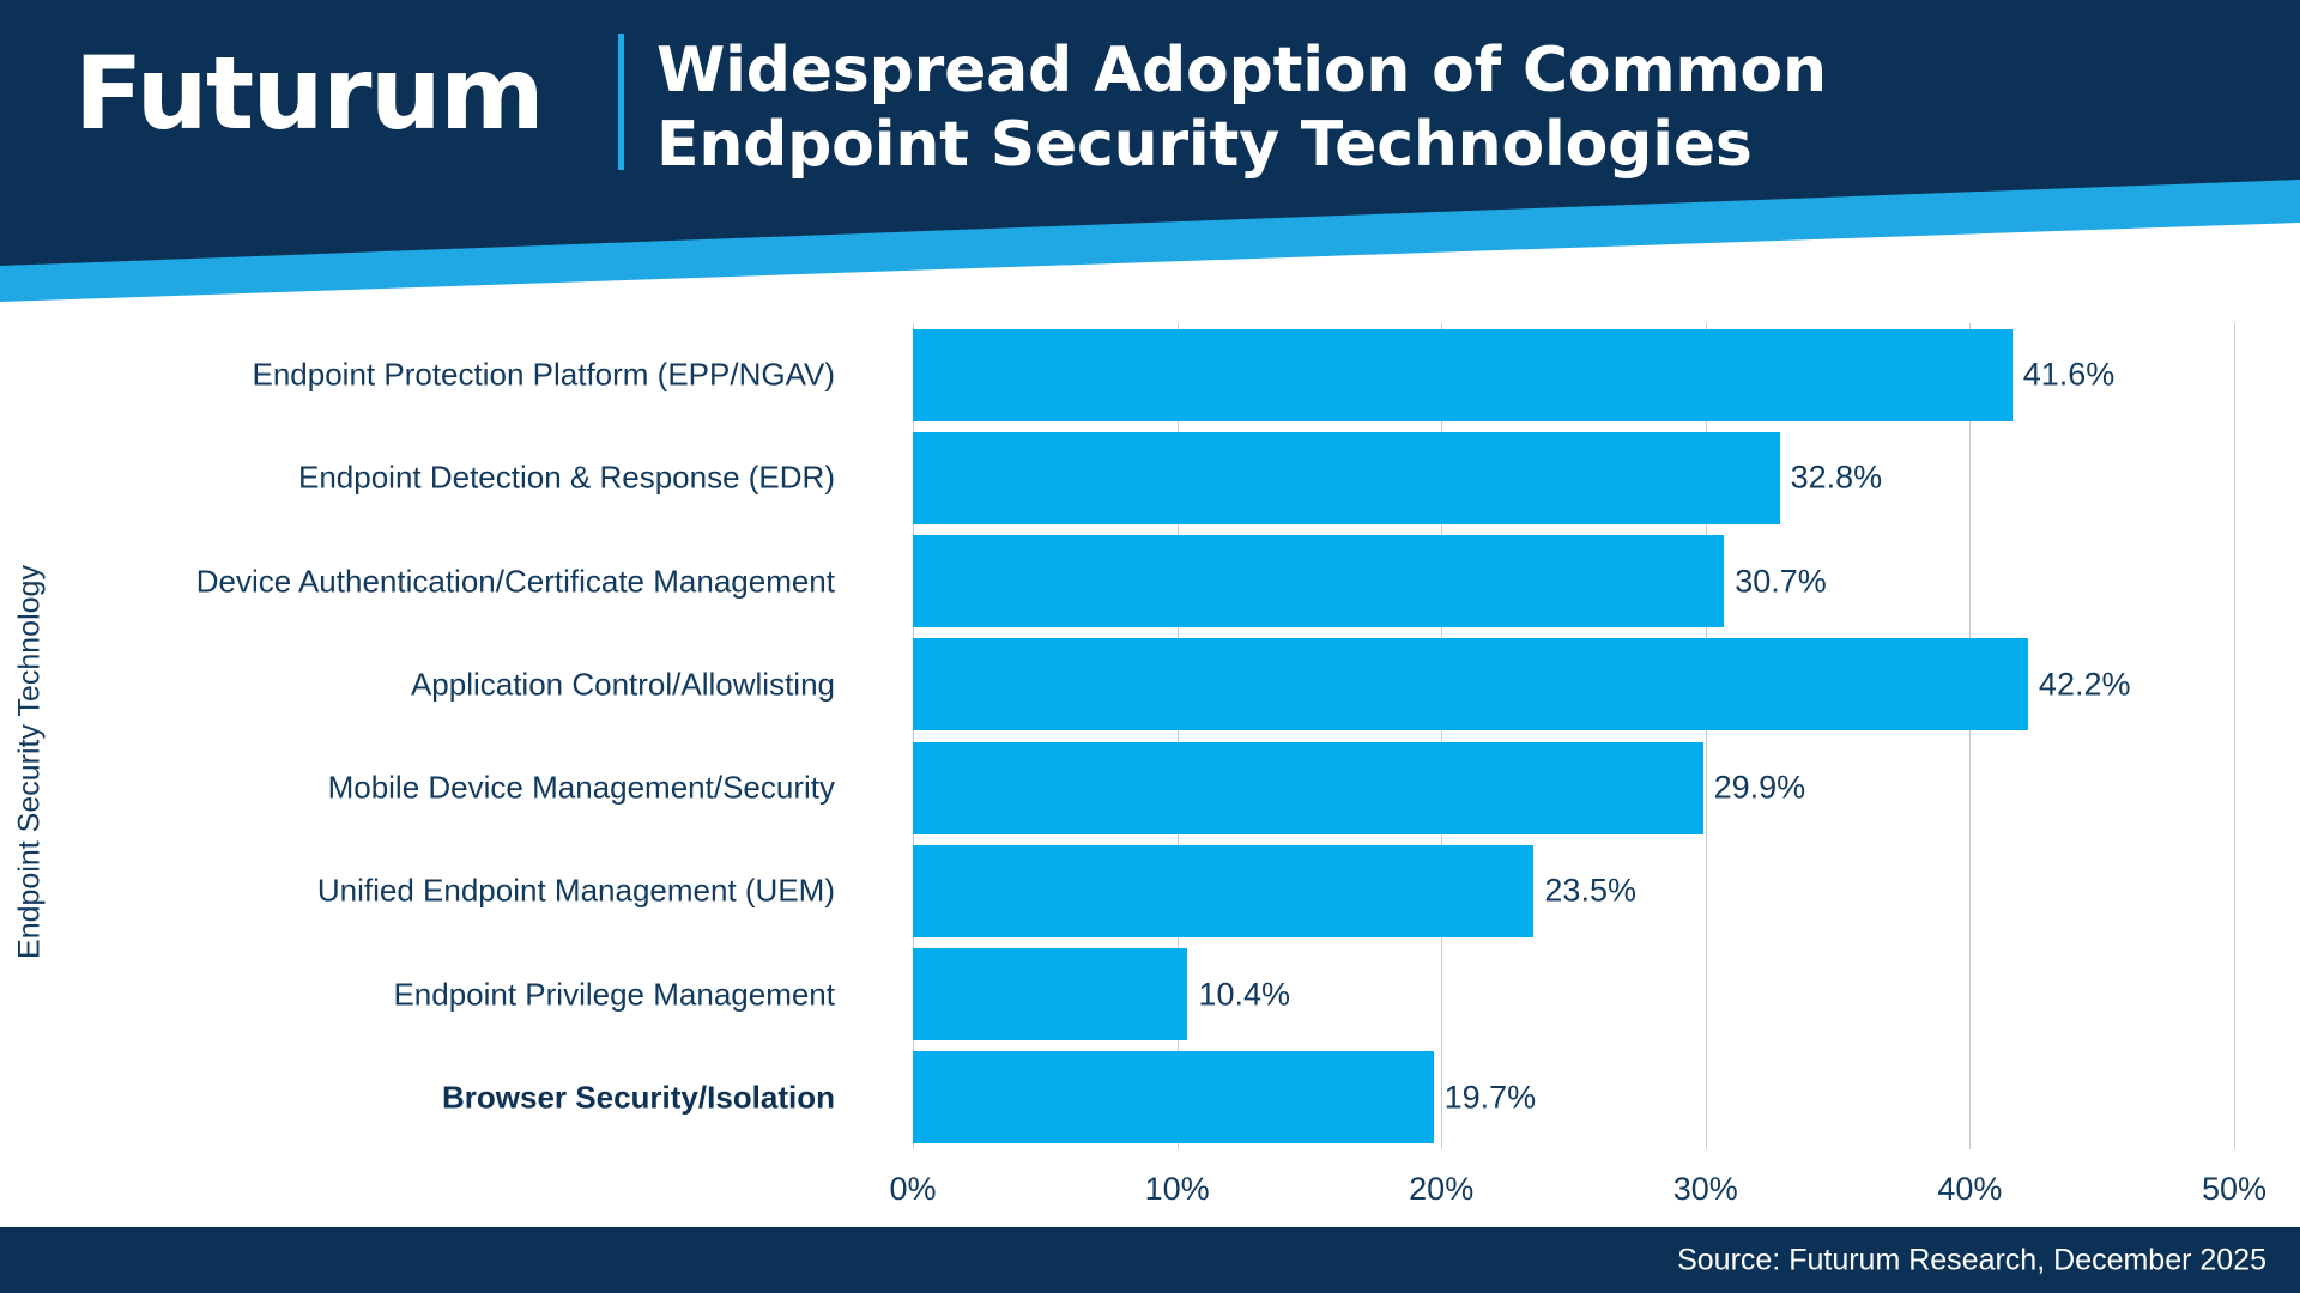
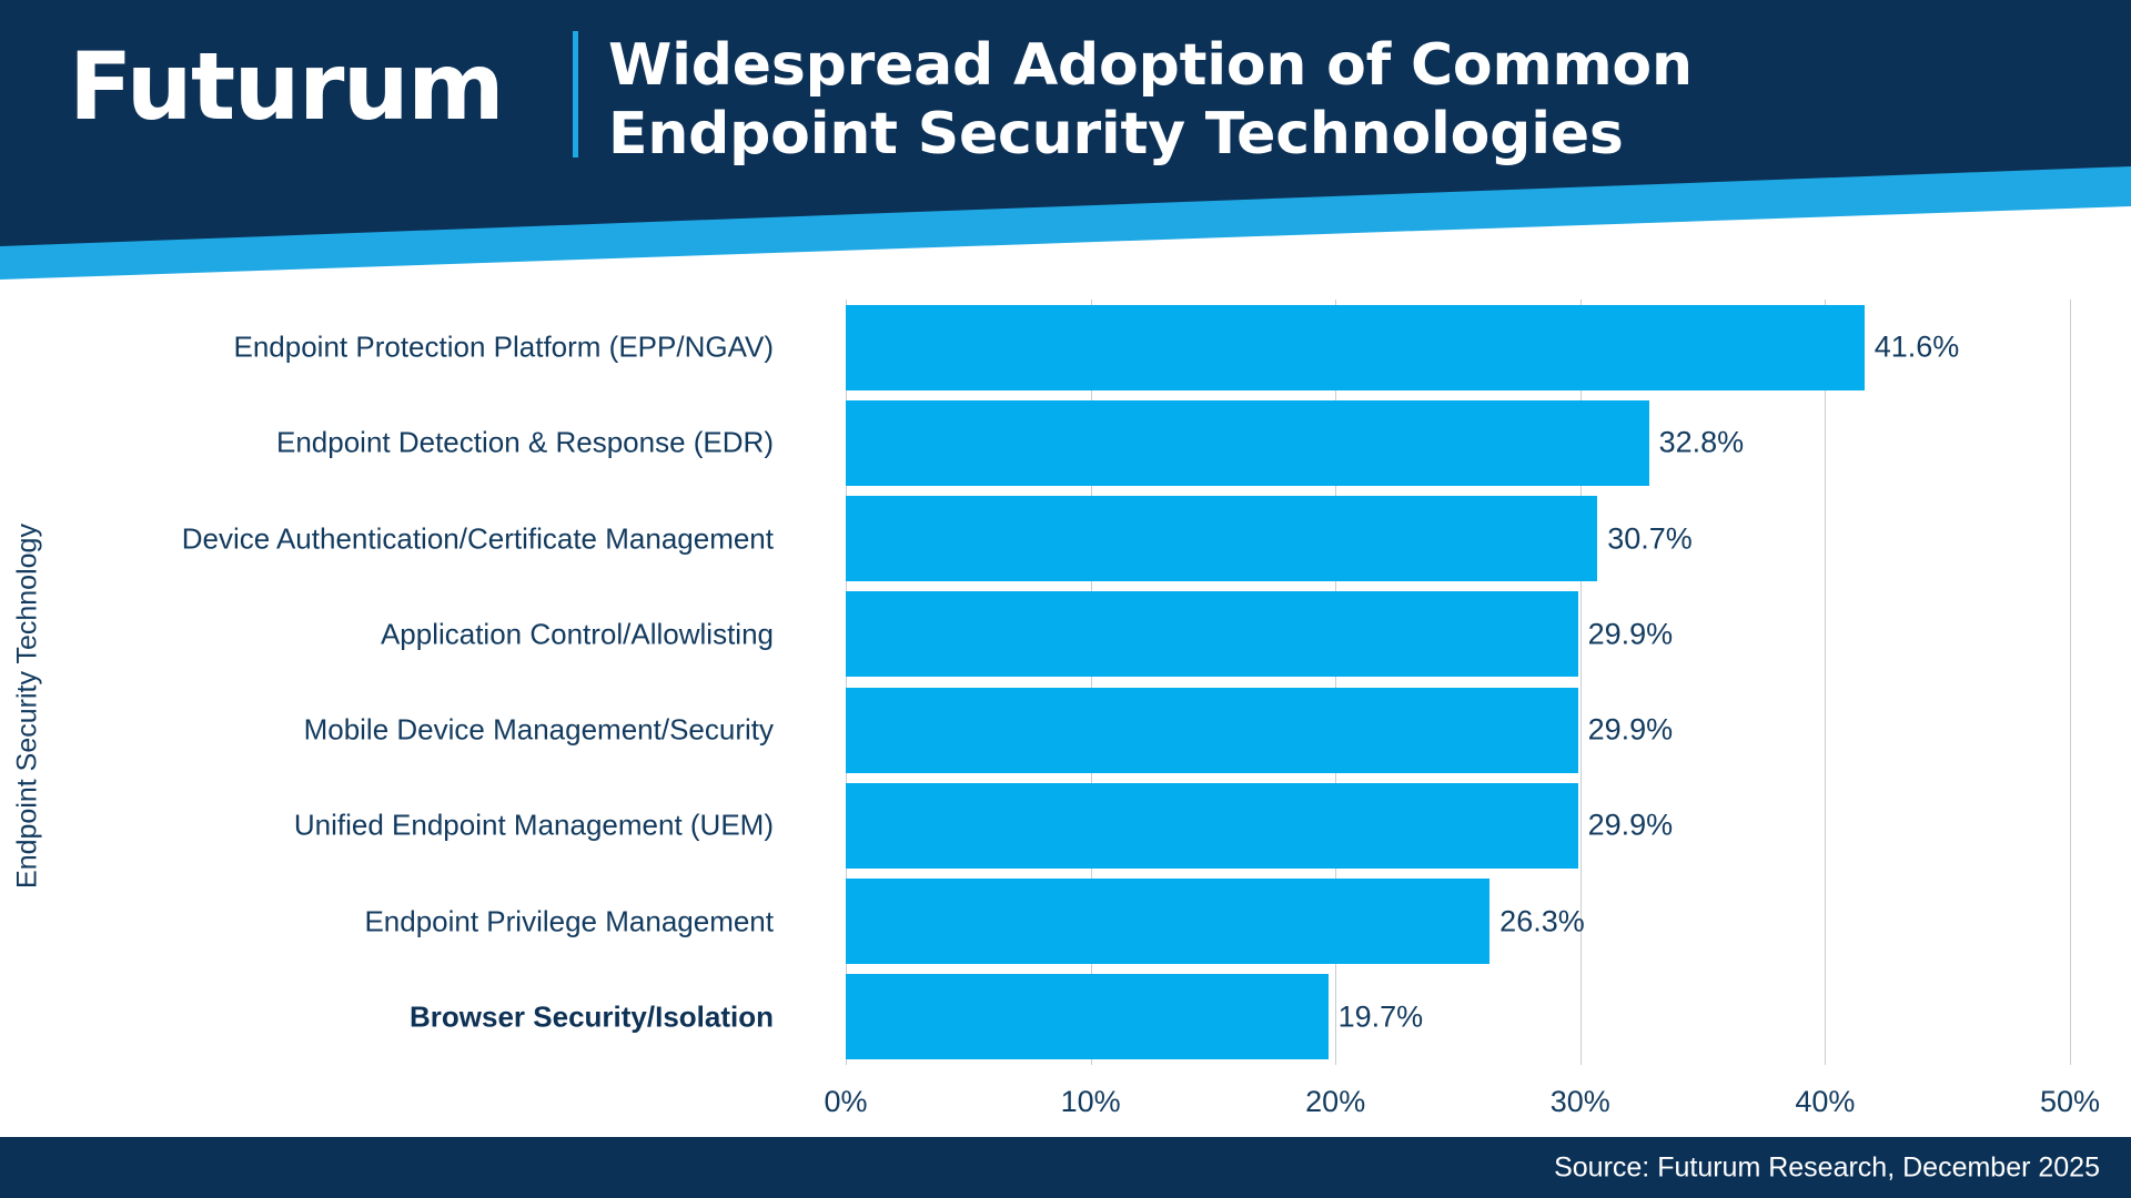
Application Control/Allowlisting: 42.2% -> 29.9%
Unified Endpoint Management (UEM): 23.5% -> 29.9%
Endpoint Privilege Management: 10.4% -> 26.3%
